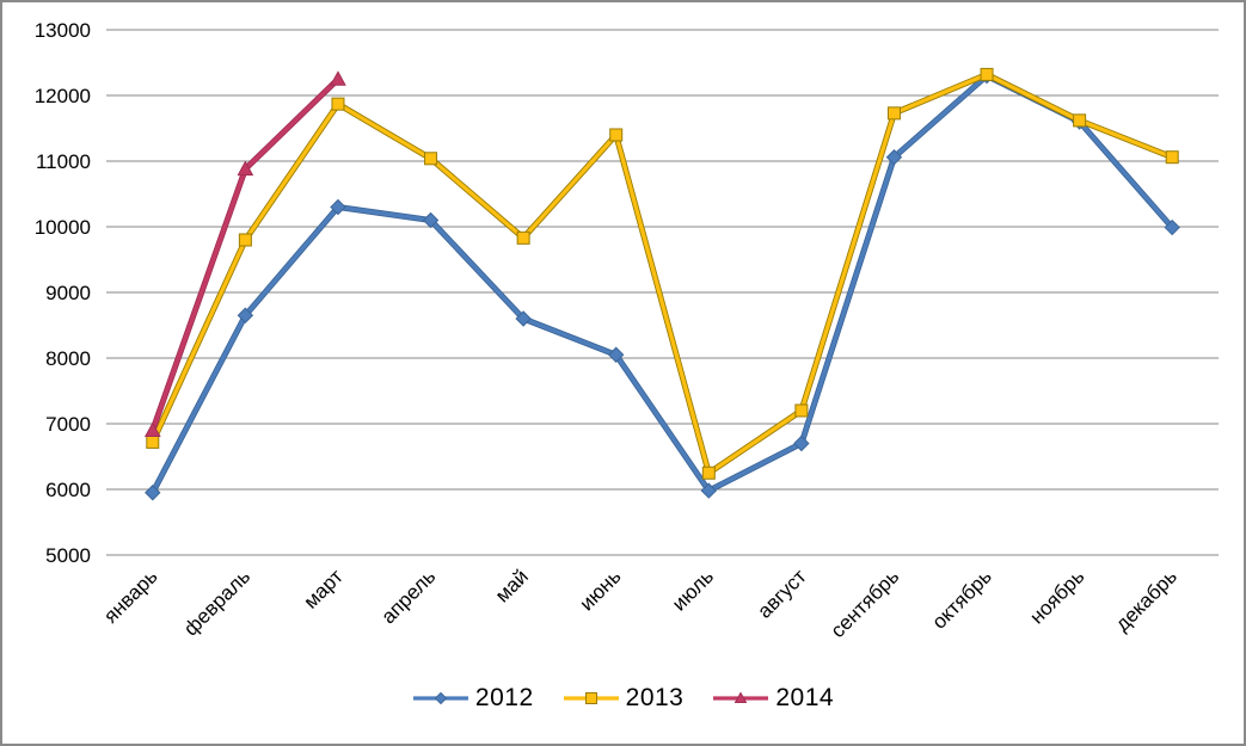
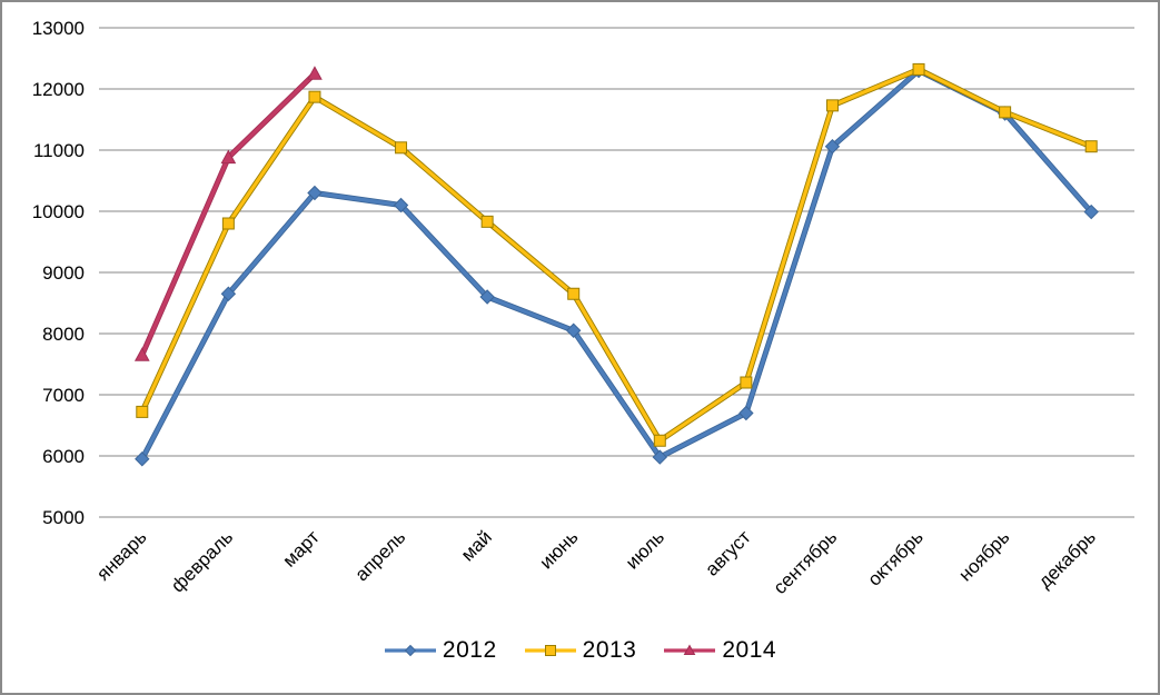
2014/январь: 6900 -> 7600
2013/июнь: 11400 -> 8600
